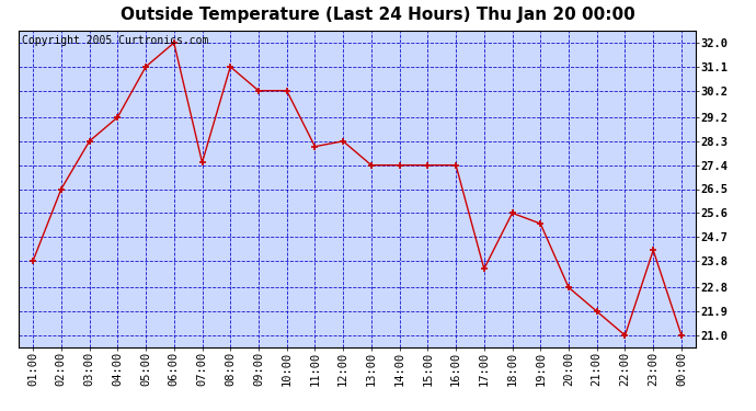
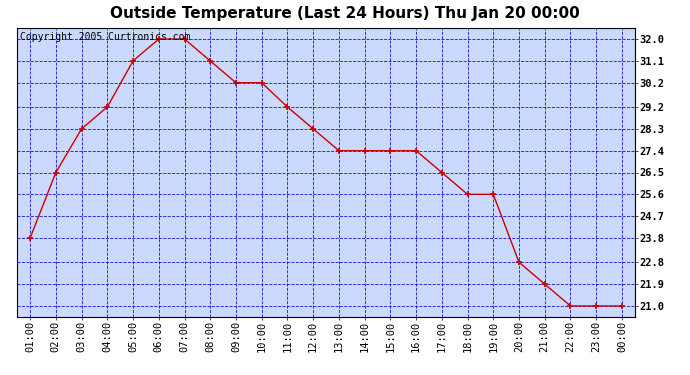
07:00: 27.5 -> 32.0
11:00: 28.1 -> 29.2
17:00: 23.5 -> 26.5
19:00: 25.2 -> 25.6
23:00: 24.2 -> 21.0
